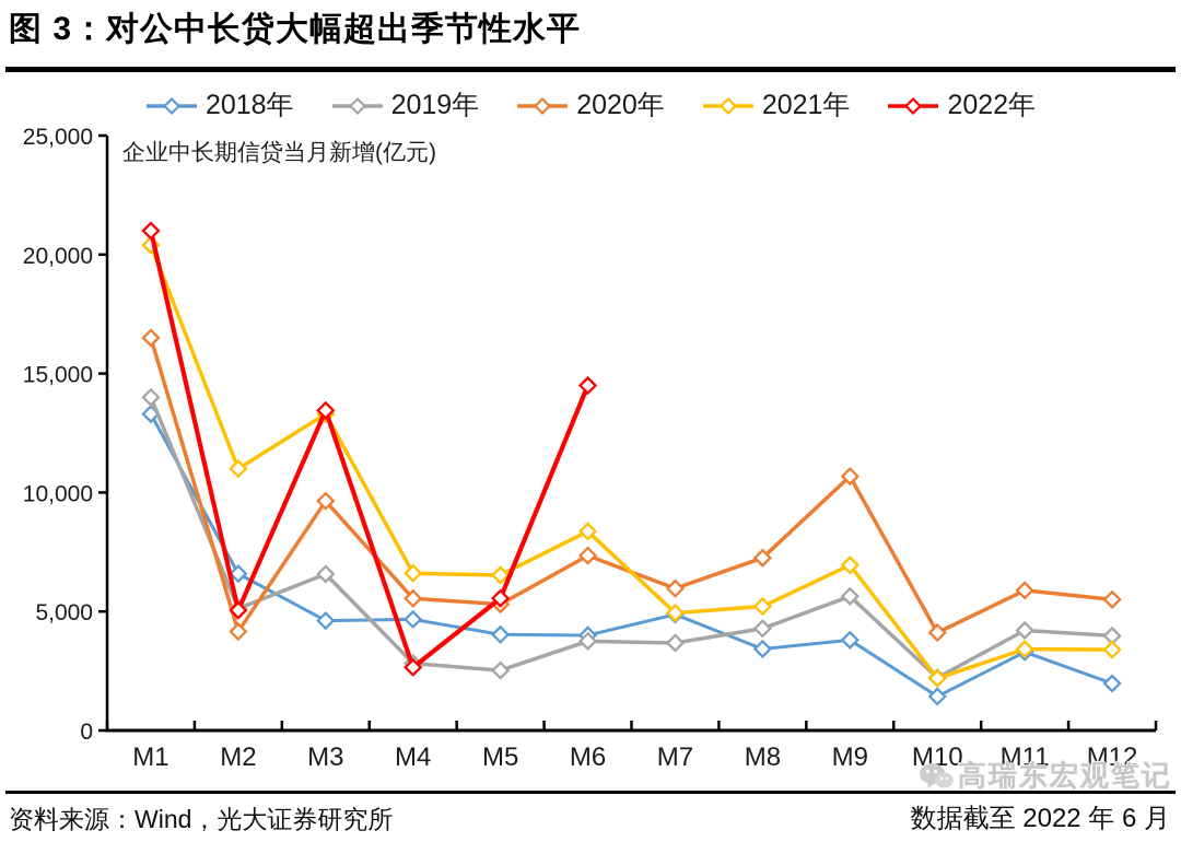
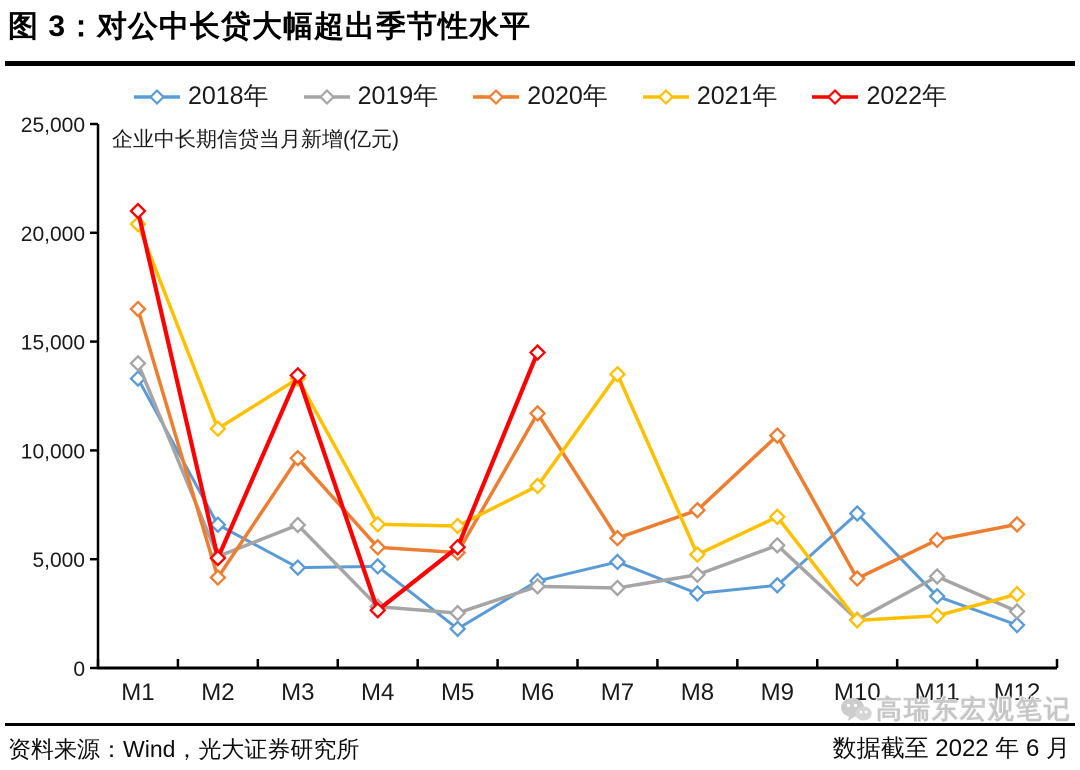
2018年/M5: 4000 -> 1800
2020年/M6: 7300 -> 11700
2021年/M7: 4900 -> 13500
2018年/M10: 1400 -> 7100
2021年/M11: 3400 -> 2400
2019年/M12: 4000 -> 2600
2020年/M12: 5500 -> 6600
